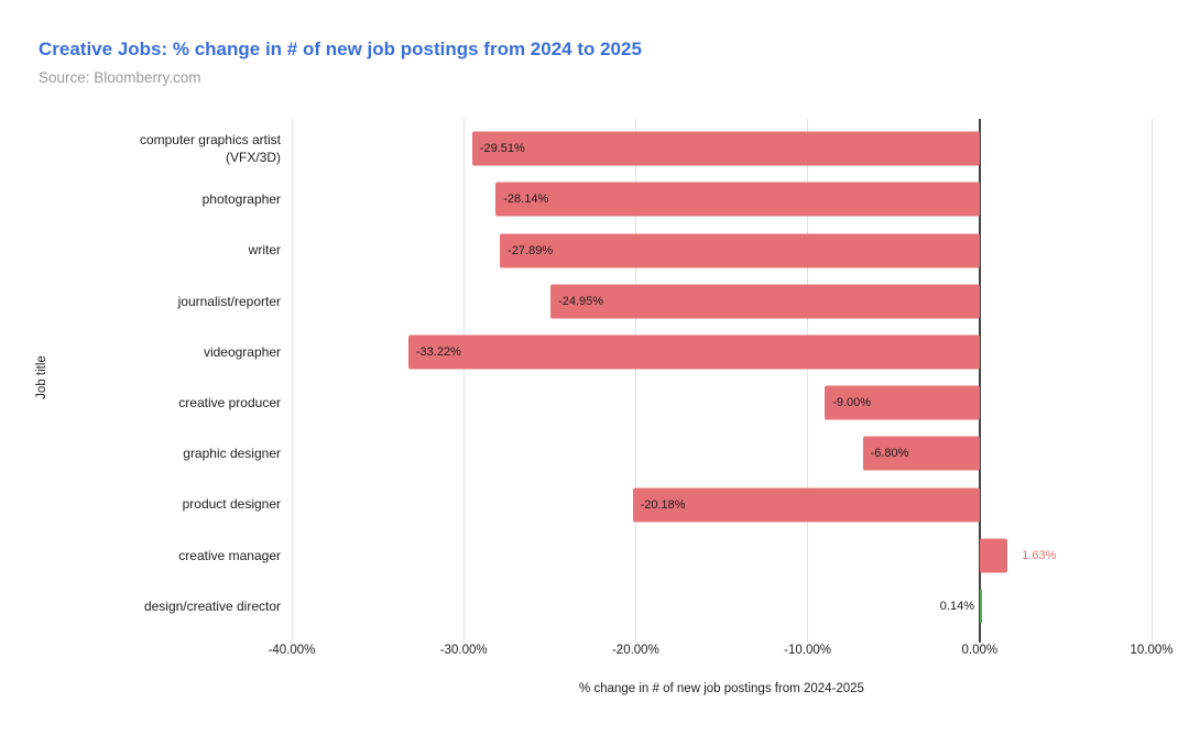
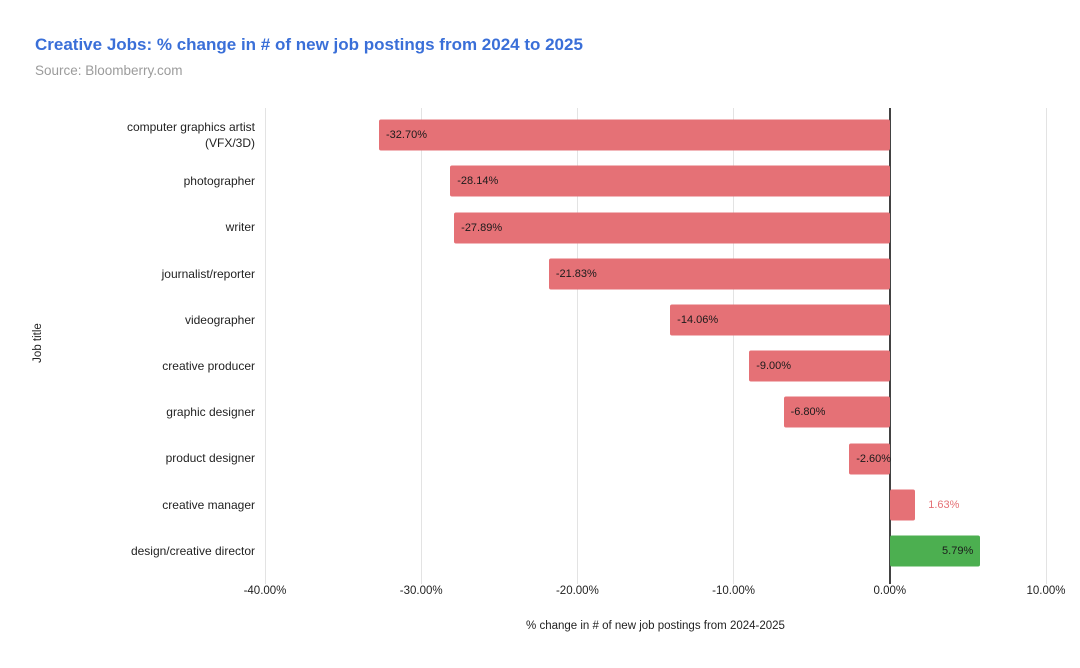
computer graphics artist (VFX/3D): -29.51% -> -32.70%
journalist/reporter: -24.95% -> -21.83%
videographer: -33.22% -> -14.06%
product designer: -20.18% -> -2.60%
design/creative director: 0.14% -> 5.79%
